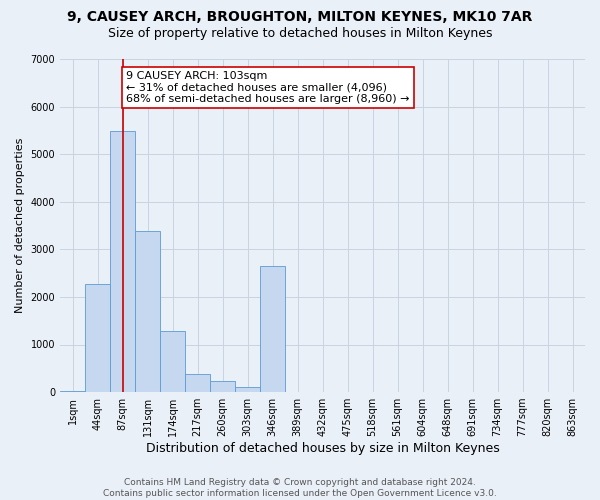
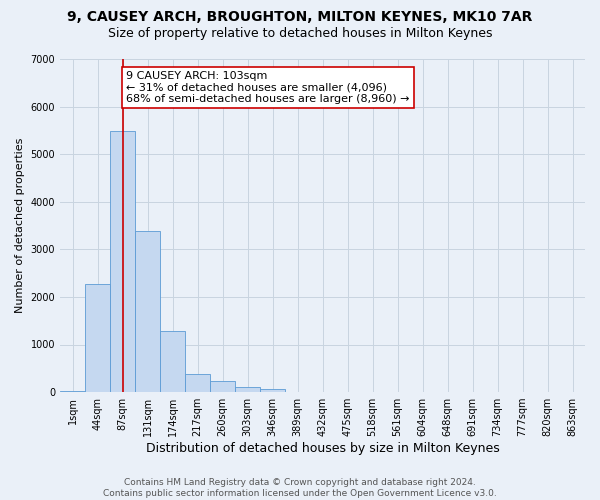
346sqm: 2650 -> 60
